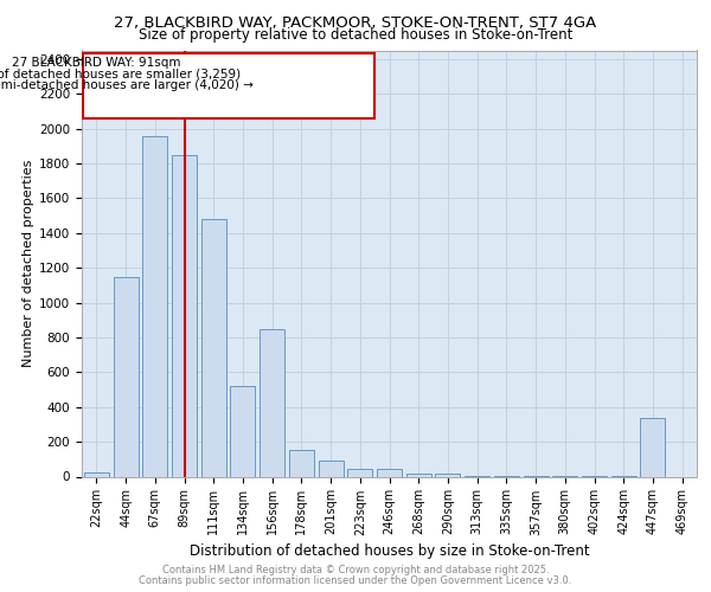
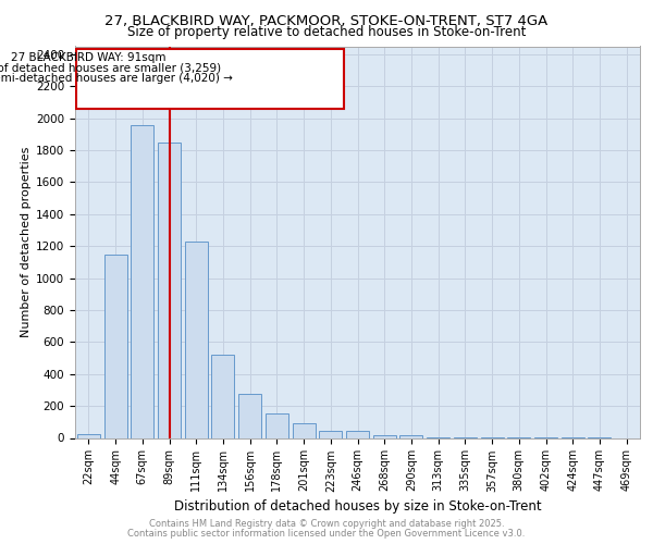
111sqm: 1480 -> 1230
156sqm: 850 -> 280
447sqm: 340 -> 0
